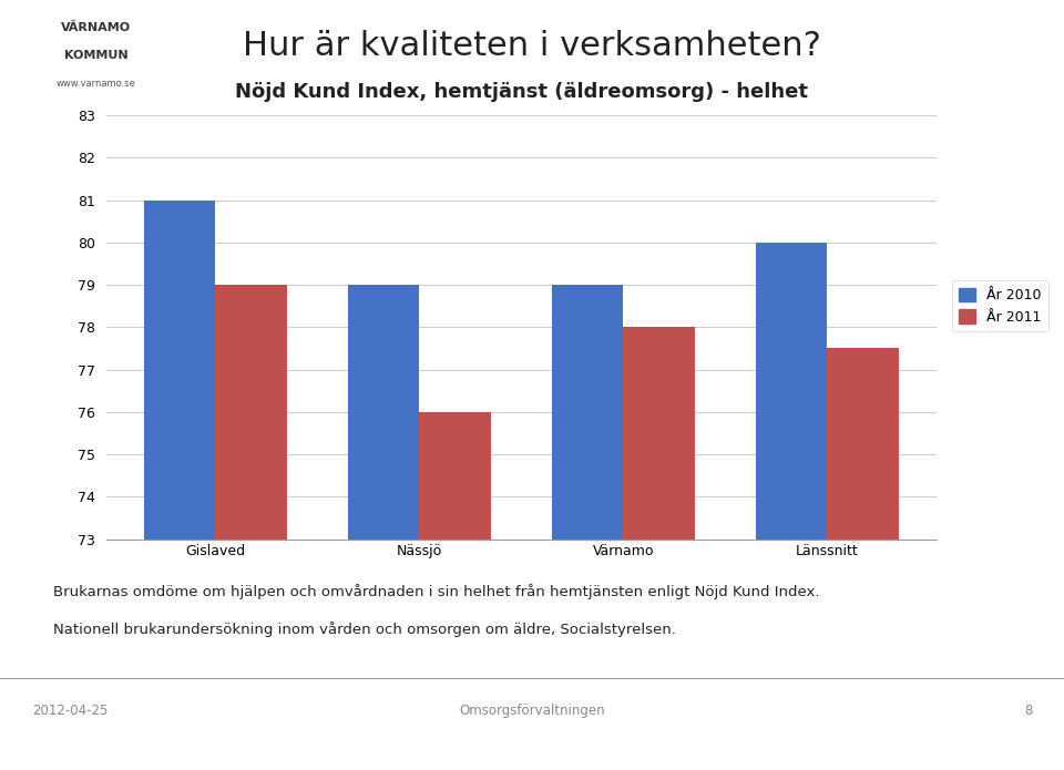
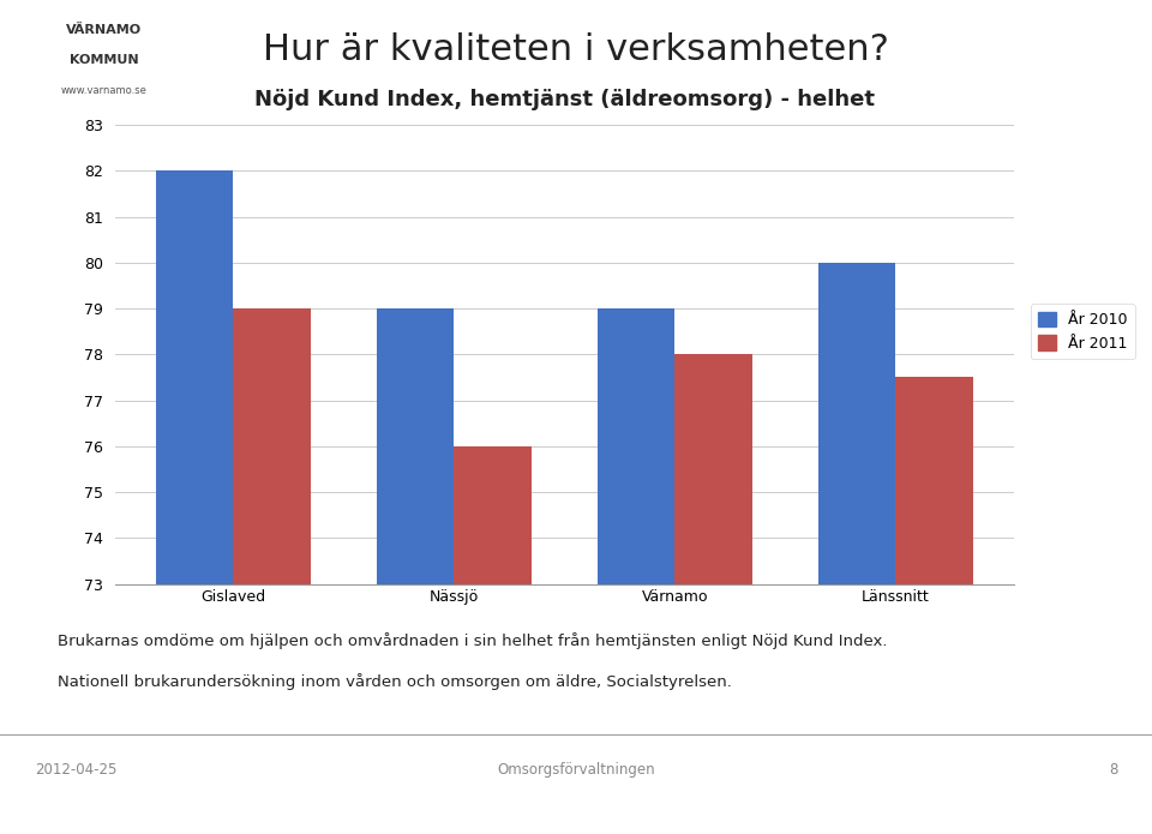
År 2010/Gislaved: 81 -> 82
